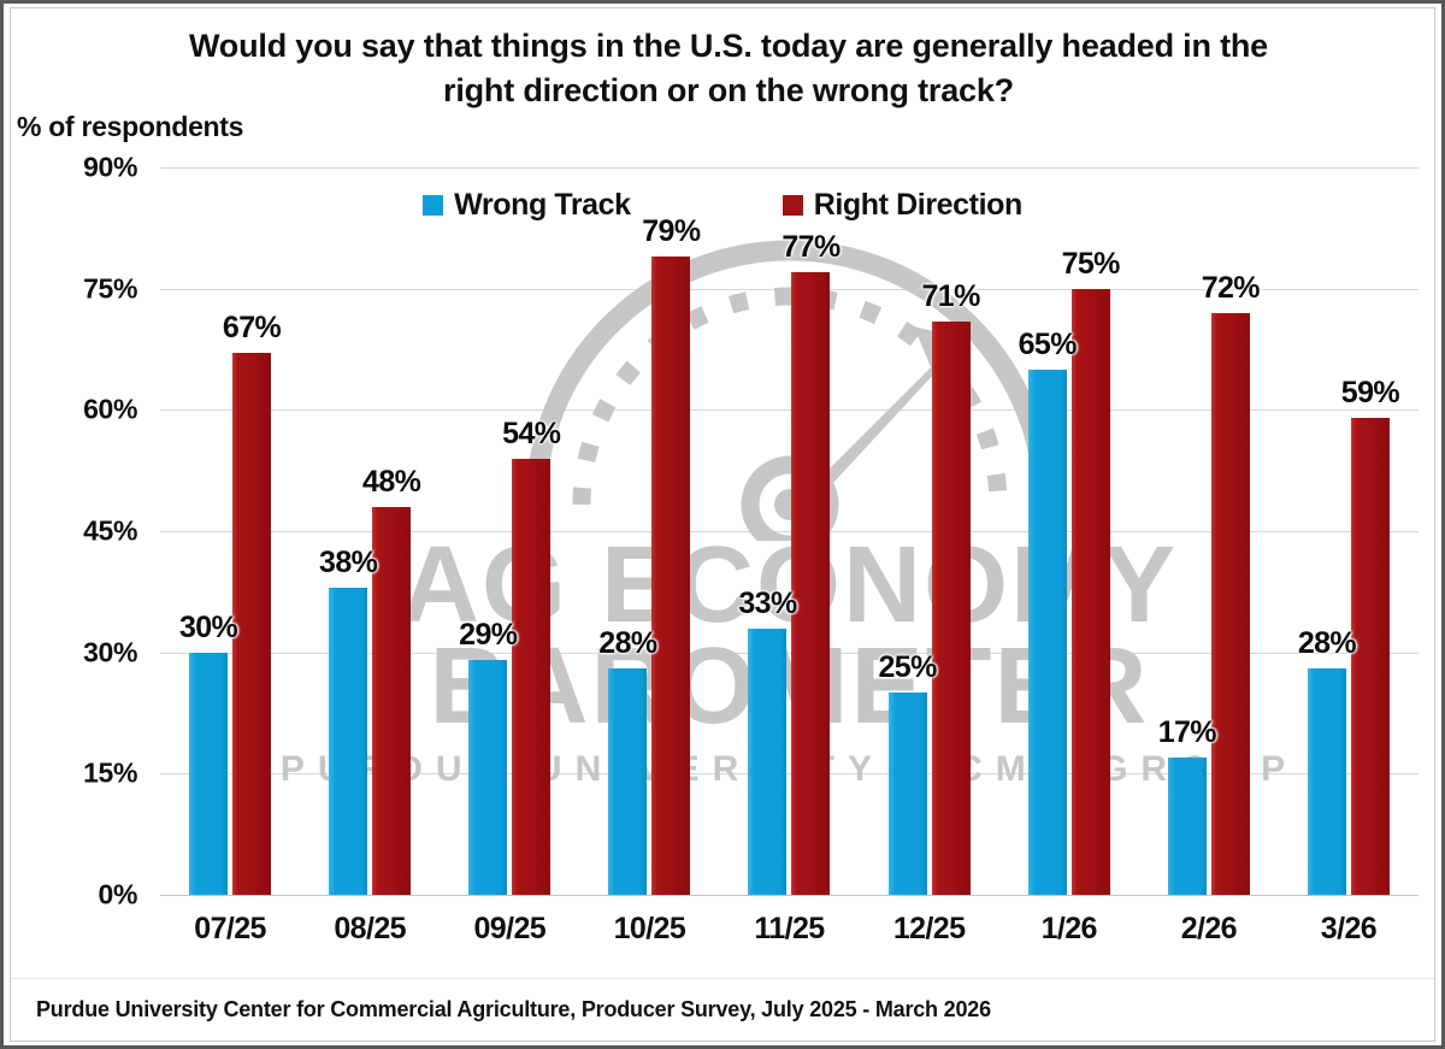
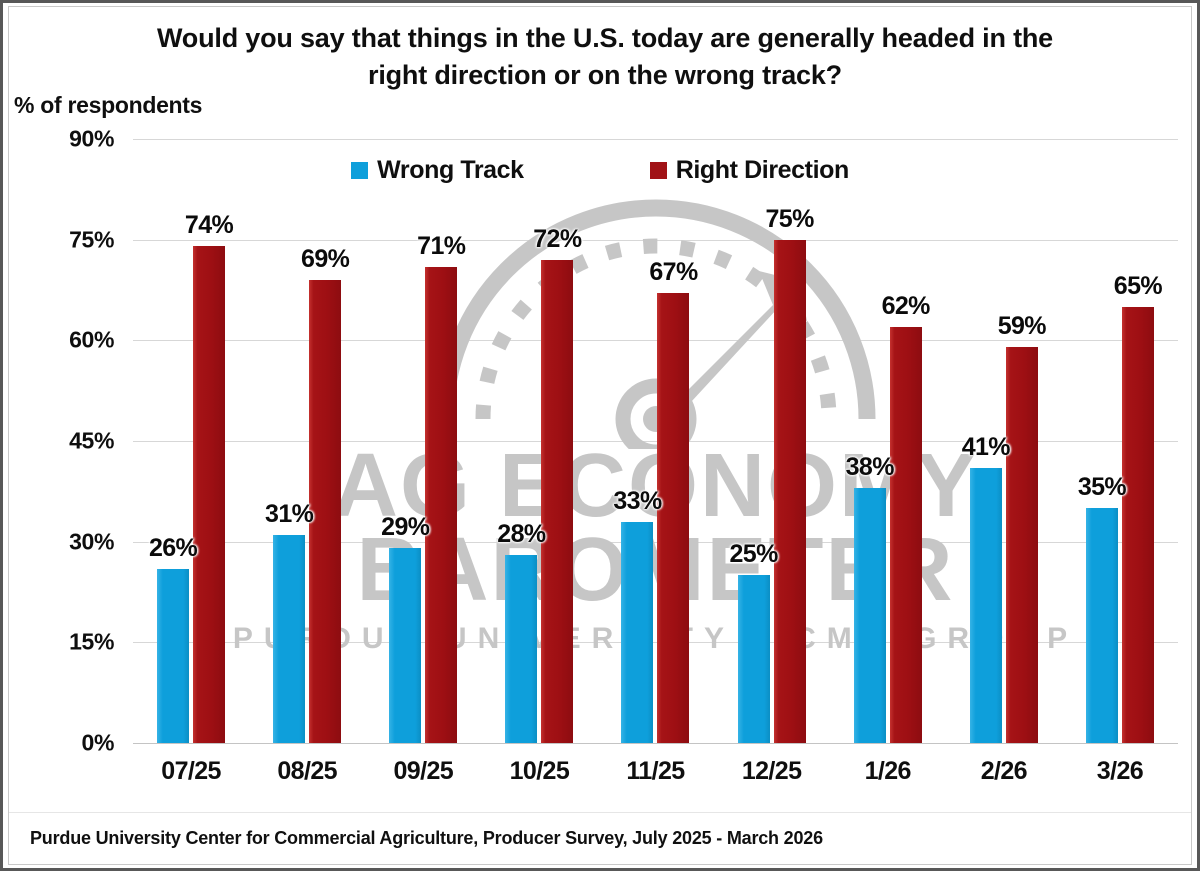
Wrong Track/07/25: 30% -> 26%
Right Direction/07/25: 67% -> 74%
Wrong Track/08/25: 38% -> 31%
Right Direction/08/25: 48% -> 69%
Right Direction/09/25: 54% -> 71%
Right Direction/10/25: 79% -> 72%
Right Direction/11/25: 77% -> 67%
Right Direction/12/25: 71% -> 75%
Wrong Track/1/26: 65% -> 38%
Right Direction/1/26: 75% -> 62%
Wrong Track/2/26: 17% -> 41%
Right Direction/2/26: 72% -> 59%
Wrong Track/3/26: 28% -> 35%
Right Direction/3/26: 59% -> 65%
